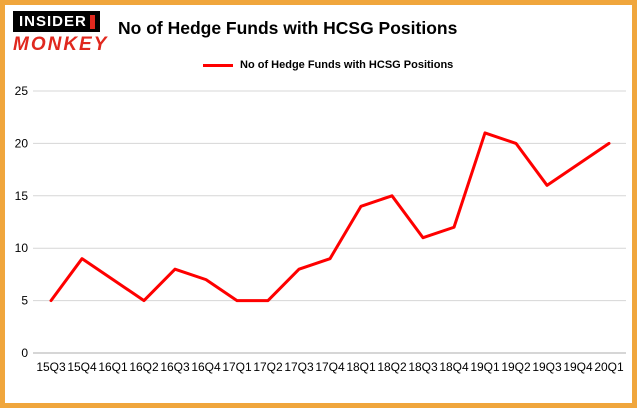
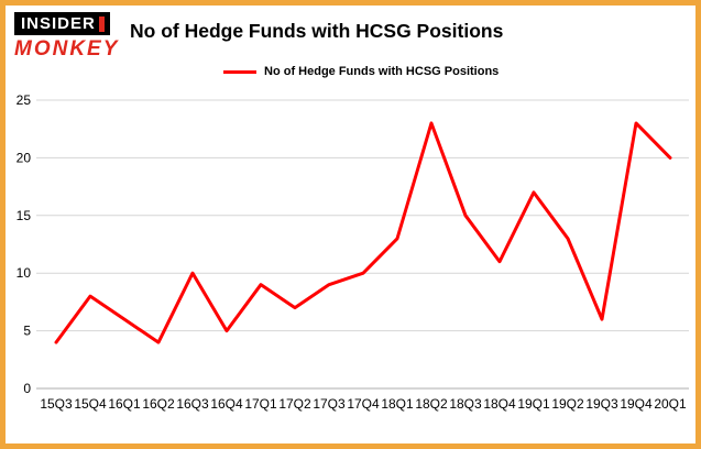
15Q3: 5 -> 4
15Q4: 9 -> 8
16Q1: 7 -> 6
16Q2: 5 -> 4
16Q3: 8 -> 10
16Q4: 7 -> 5
17Q1: 5 -> 9
17Q2: 5 -> 7
17Q3: 8 -> 9
17Q4: 9 -> 10
18Q1: 14 -> 13
18Q2: 15 -> 23
18Q3: 11 -> 15
18Q4: 12 -> 11
19Q1: 21 -> 17
19Q2: 20 -> 13
19Q3: 16 -> 6
19Q4: 18 -> 23
